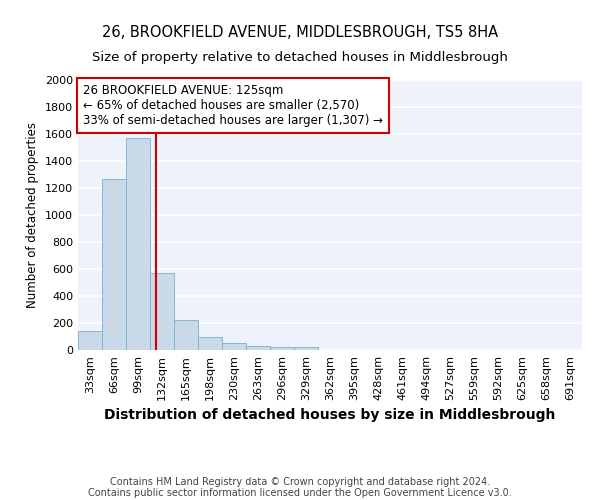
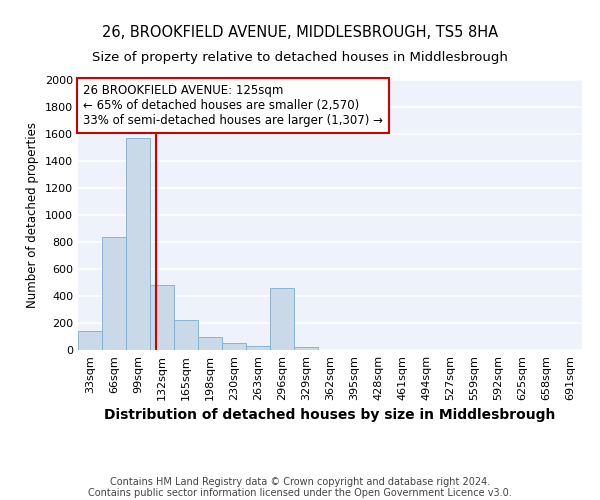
66sqm: 1270 -> 840
132sqm: 570 -> 480
296sqm: 20 -> 460
